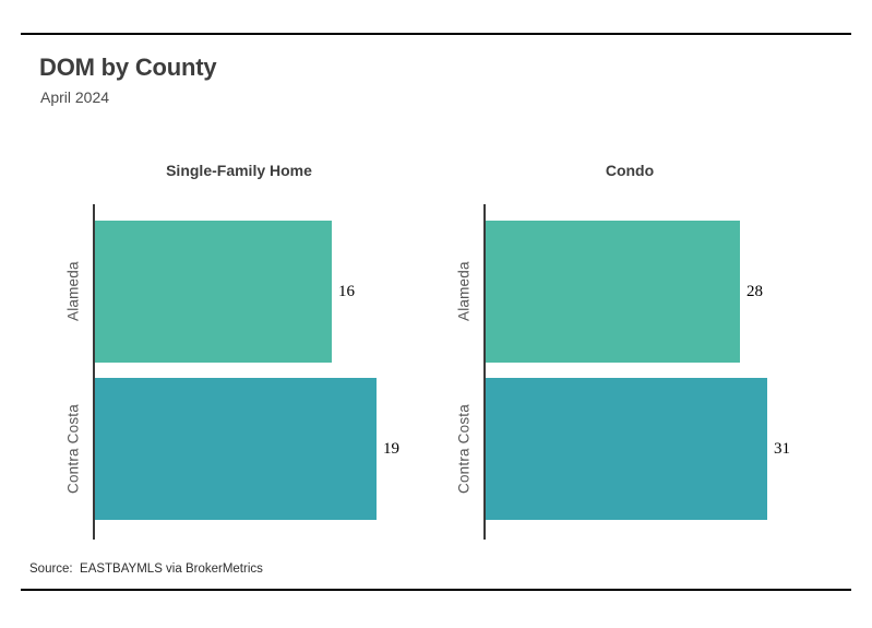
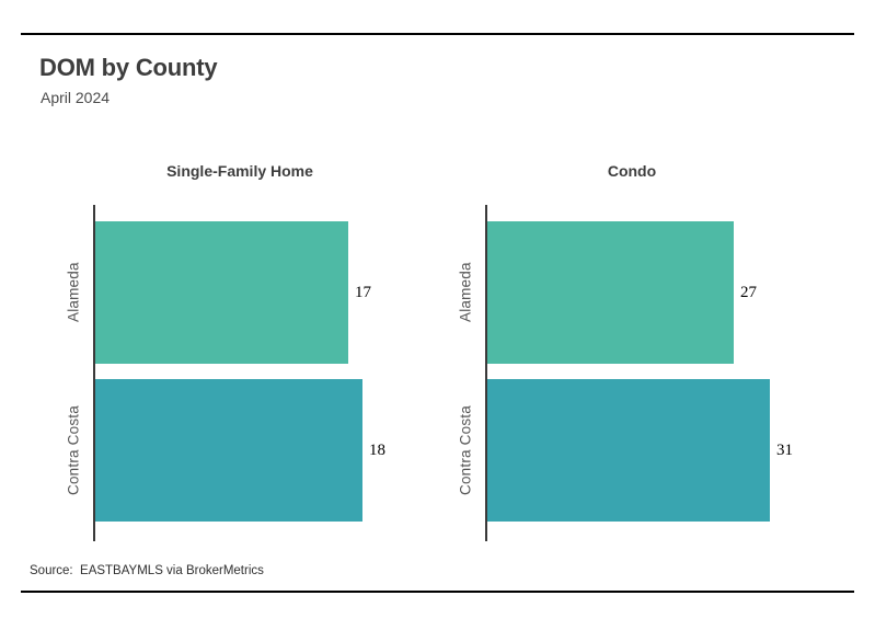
Single-Family Home/Alameda: 16 -> 17
Single-Family Home/Contra Costa: 19 -> 18
Condo/Alameda: 28 -> 27
